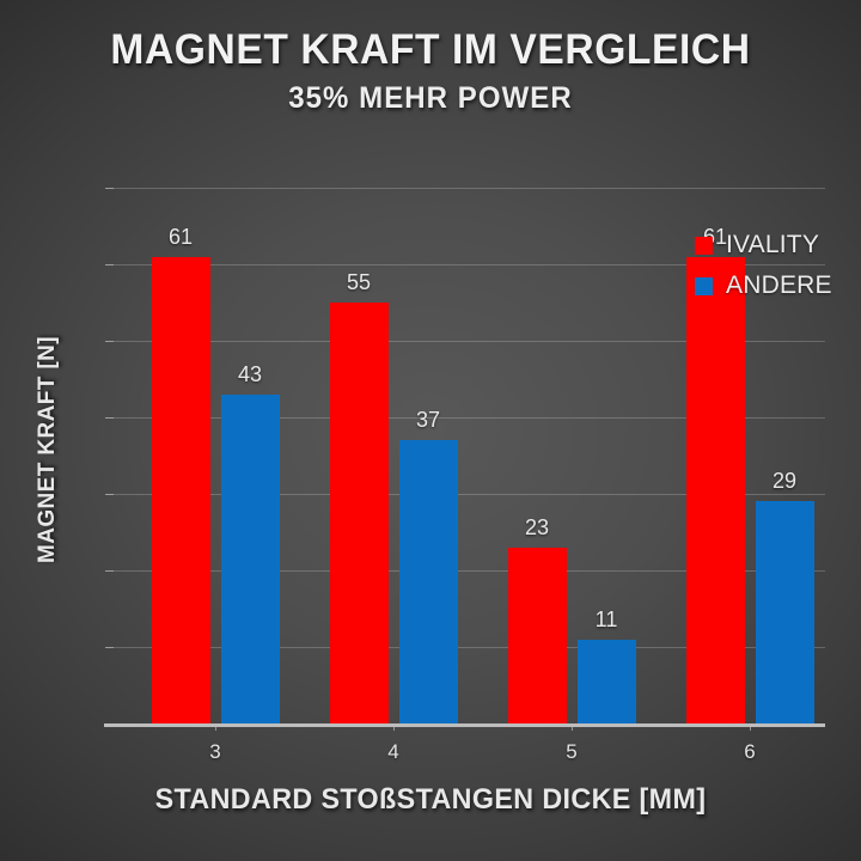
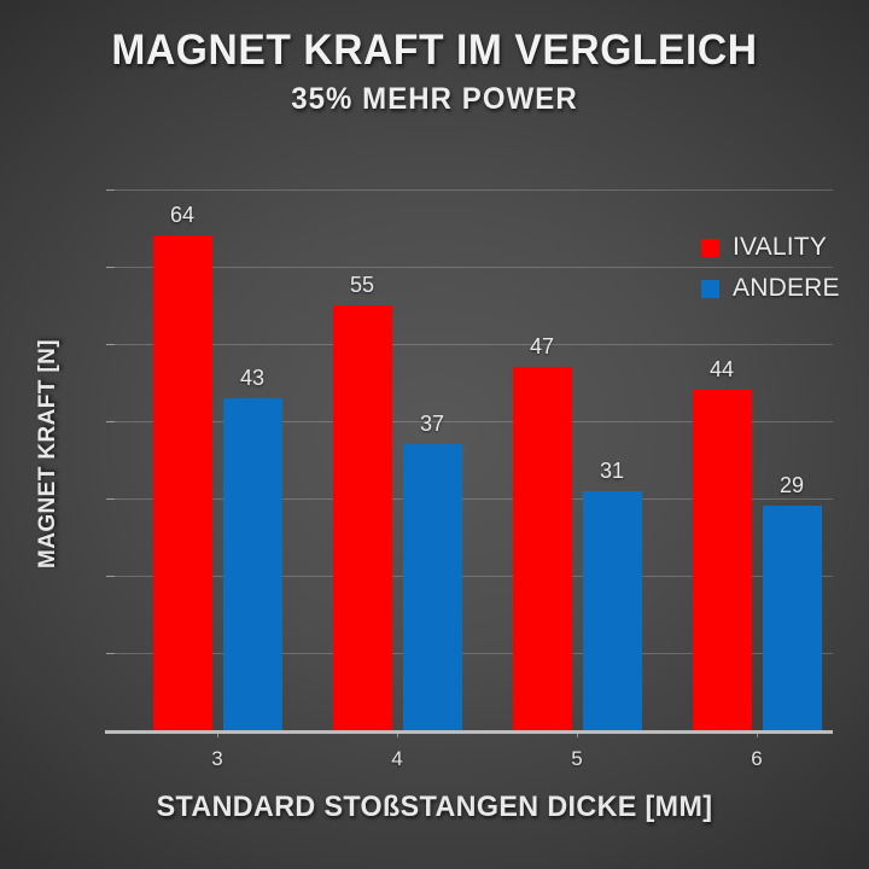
IVALITY/3: 61 -> 64
IVALITY/5: 23 -> 47
ANDERE/5: 11 -> 31
IVALITY/6: 61 -> 44
